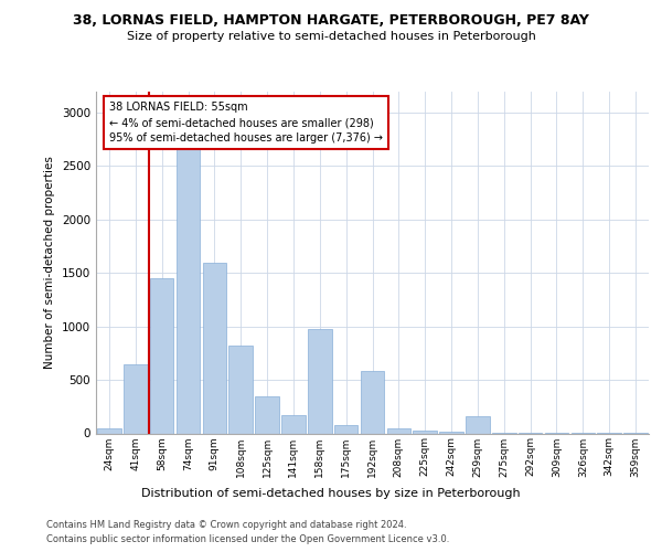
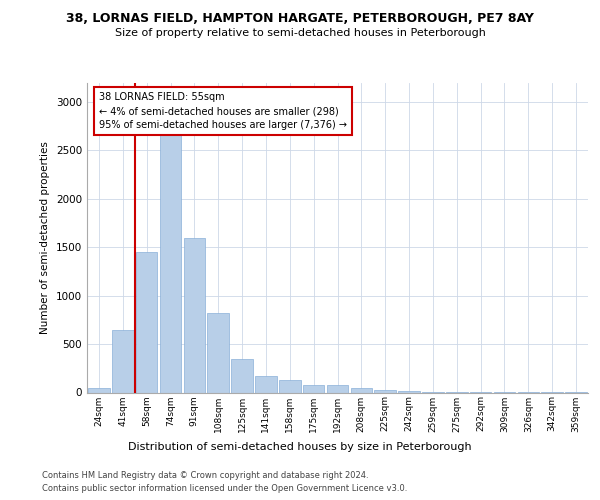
158sqm: 980 -> 120
192sqm: 580 -> 80
259sqm: 160 -> 10
